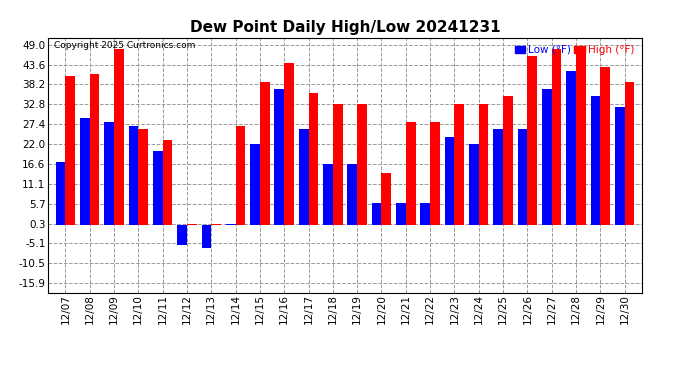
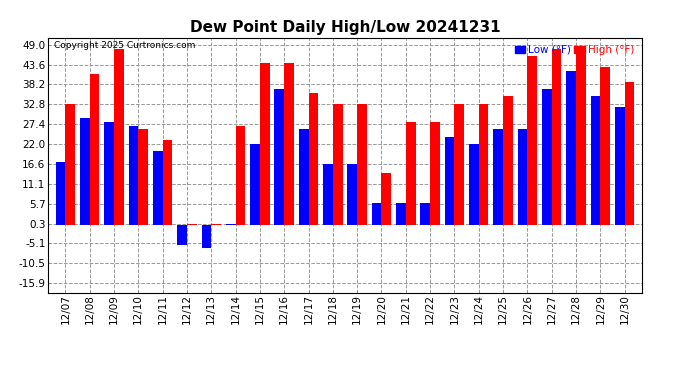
High (°F)/12/07: 40.5 -> 33.0
High (°F)/12/15: 39.0 -> 44.0
